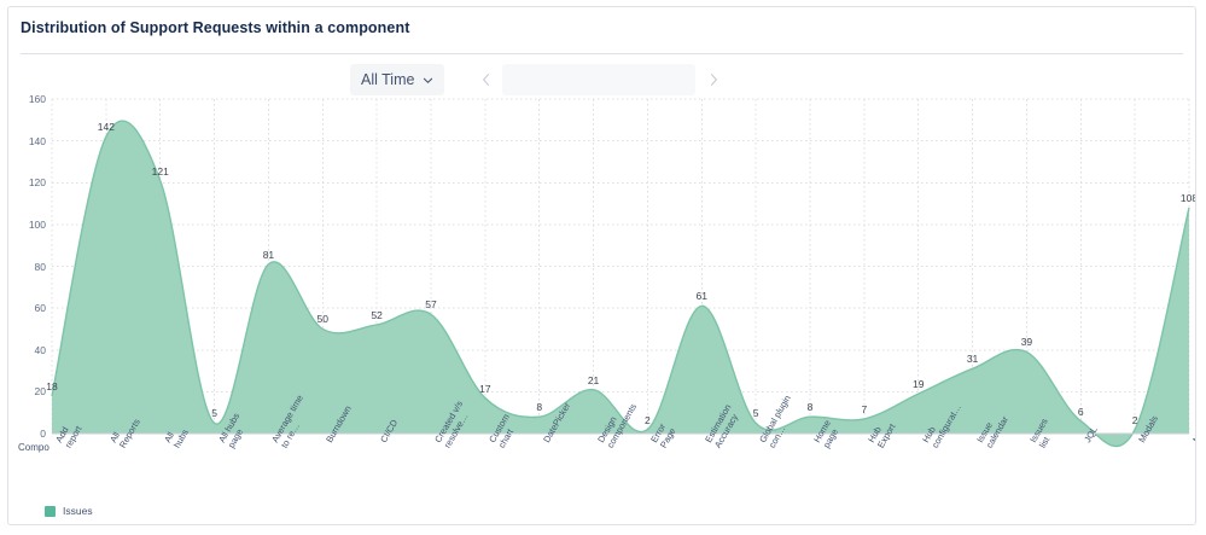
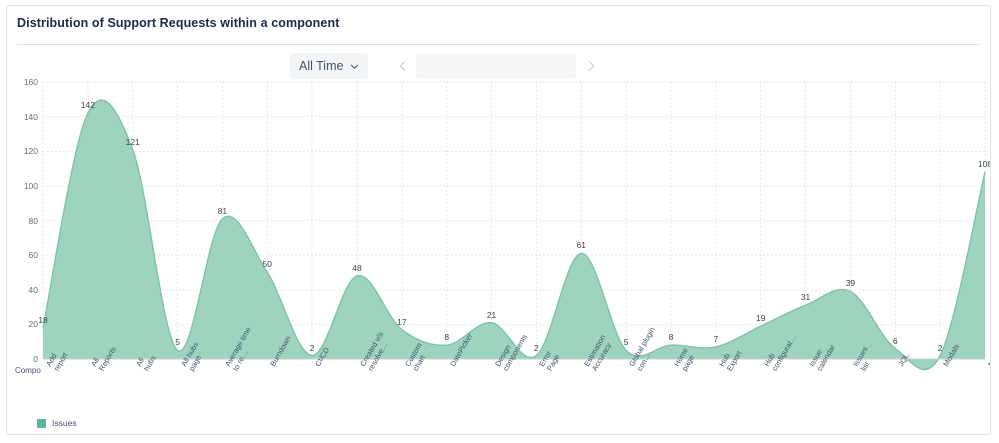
CI/CD: 52 -> 2
Created v/s resolve…: 57 -> 48
